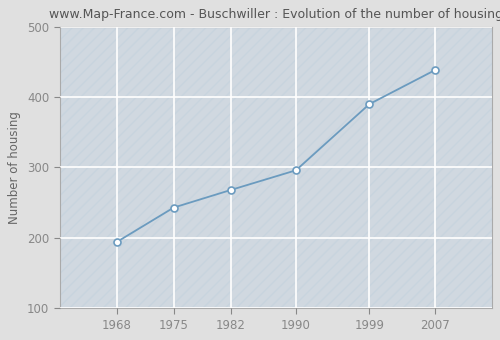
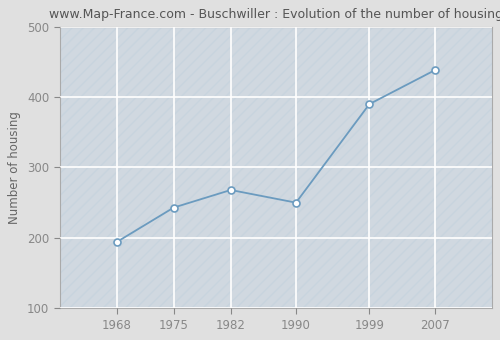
1990: 296 -> 250
